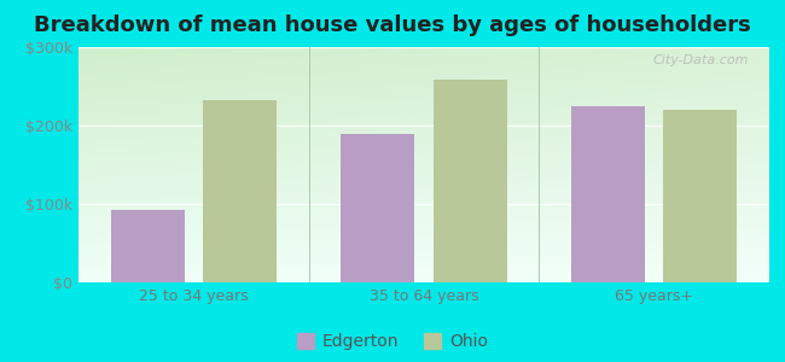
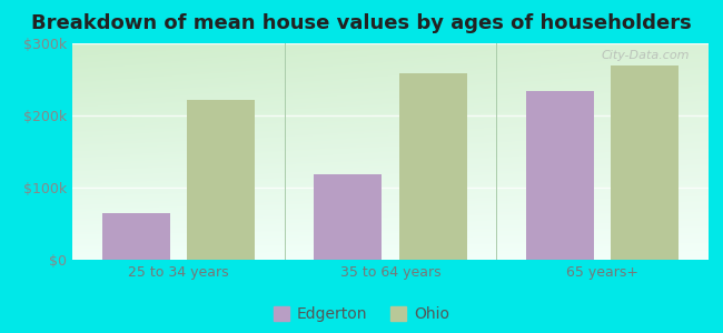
Edgerton/25 to 34 years: $93k -> $64k
Ohio/25 to 34 years: $232k -> $222k
Edgerton/35 to 64 years: $190k -> $118k
Edgerton/65 years+: $225k -> $234k
Ohio/65 years+: $220k -> $270k
